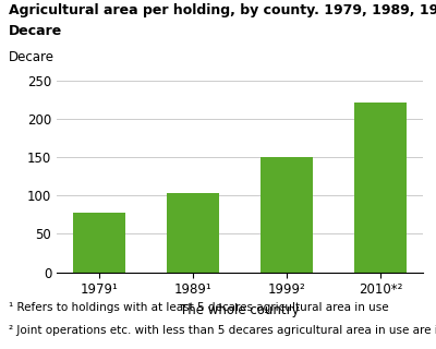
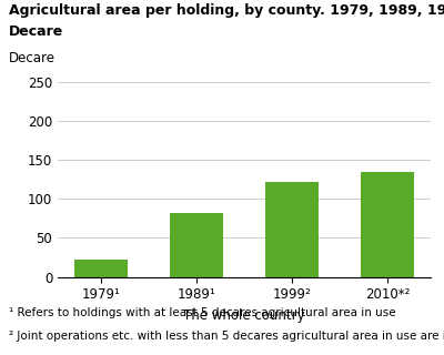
1979¹: 78 -> 22
1989¹: 103 -> 82
1999²: 150 -> 122
2010*²: 221 -> 134
